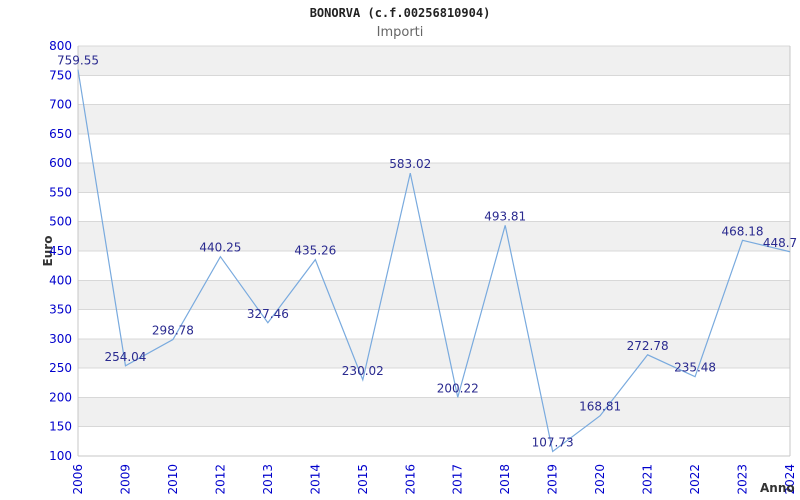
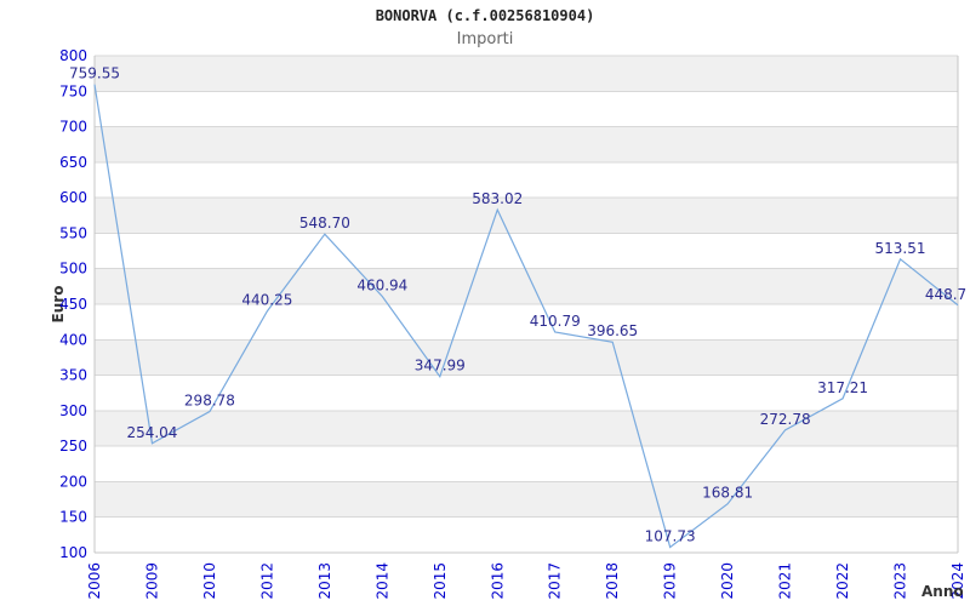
2013: 327.46 -> 548.70
2014: 435.26 -> 460.94
2015: 230.02 -> 347.99
2017: 200.22 -> 410.79
2018: 493.81 -> 396.65
2022: 235.48 -> 317.21
2023: 468.18 -> 513.51
